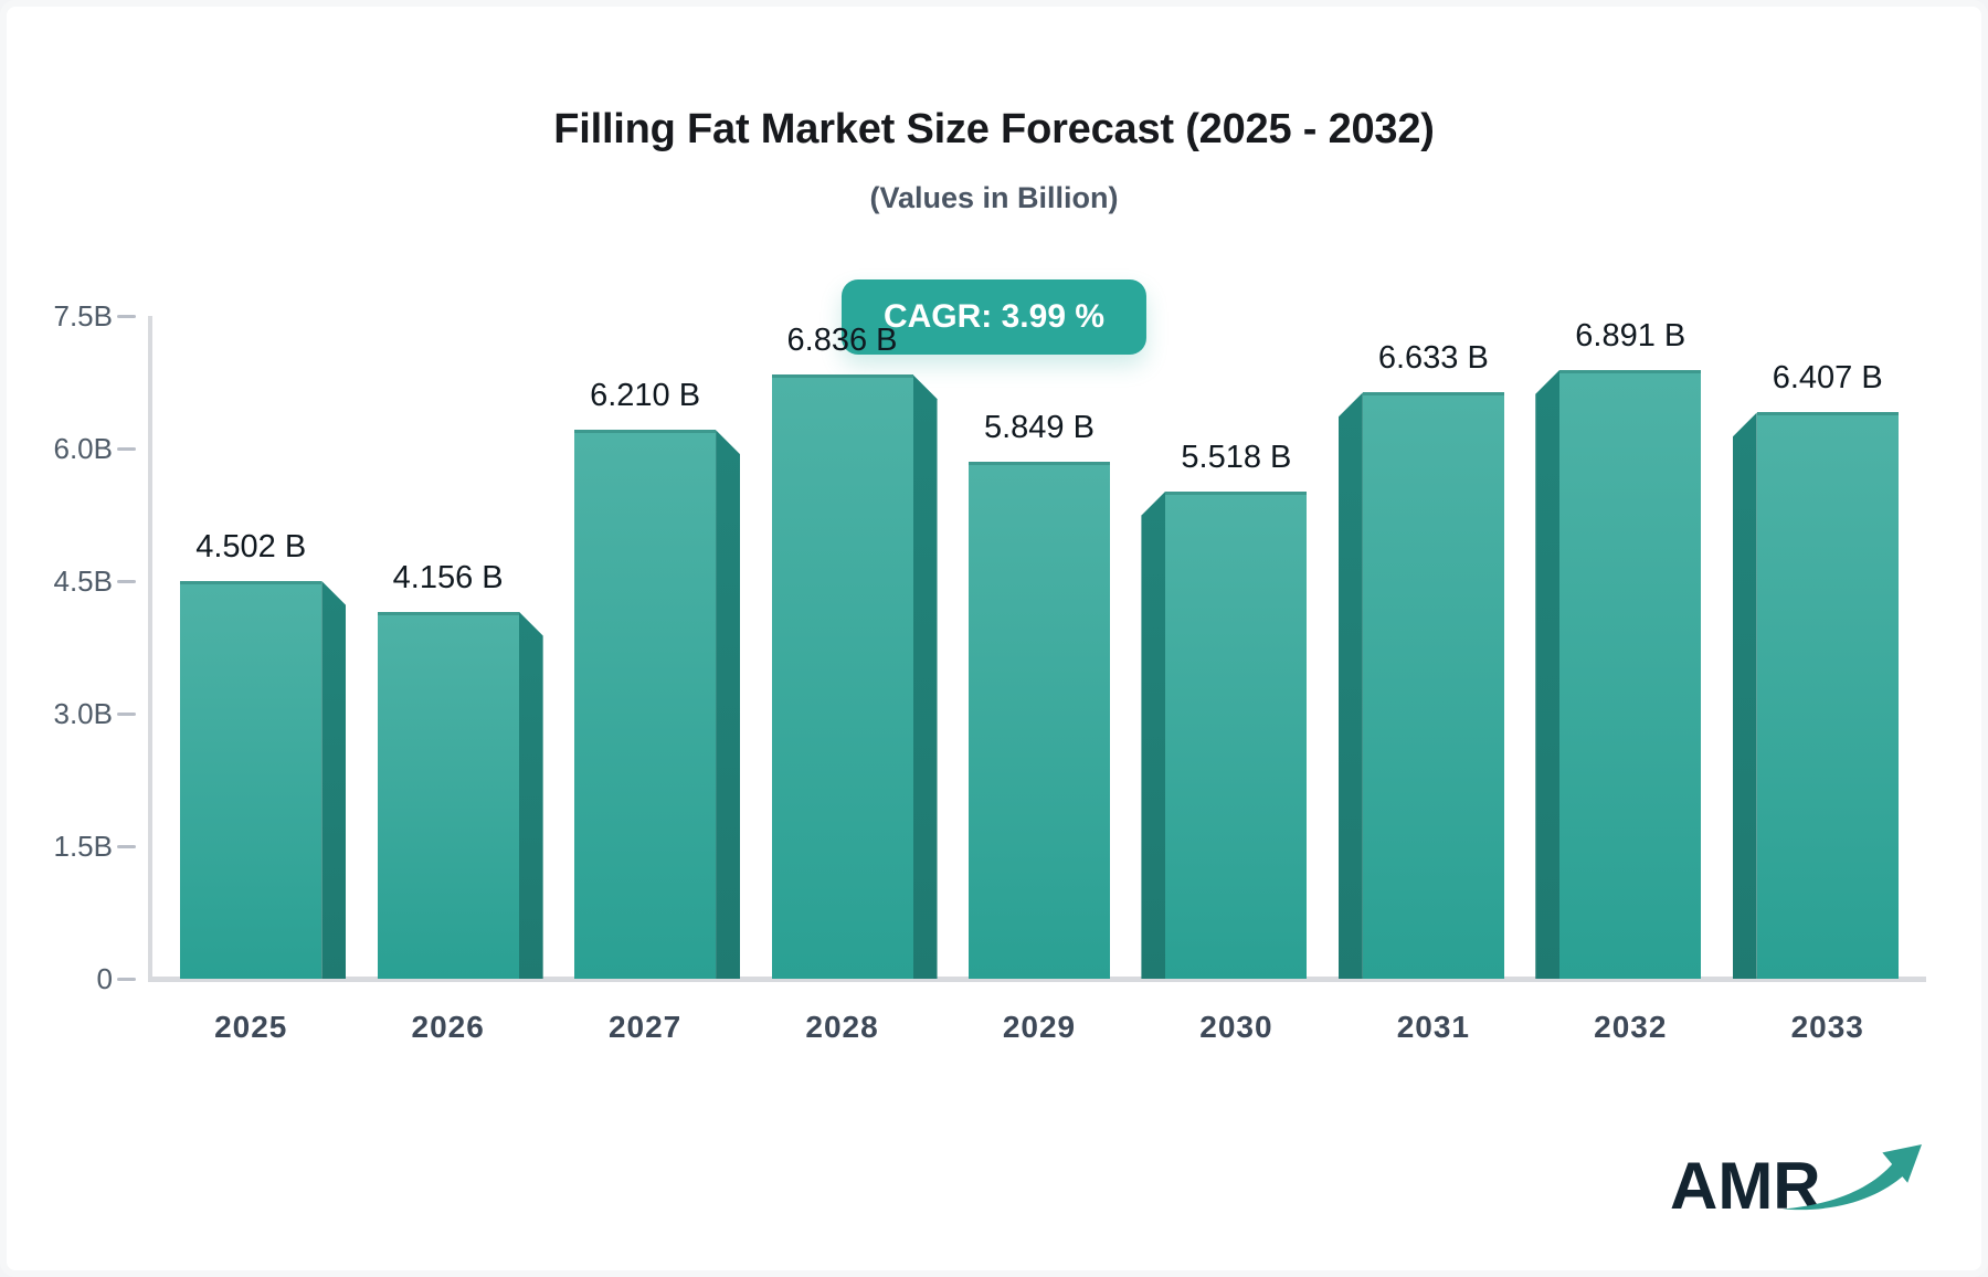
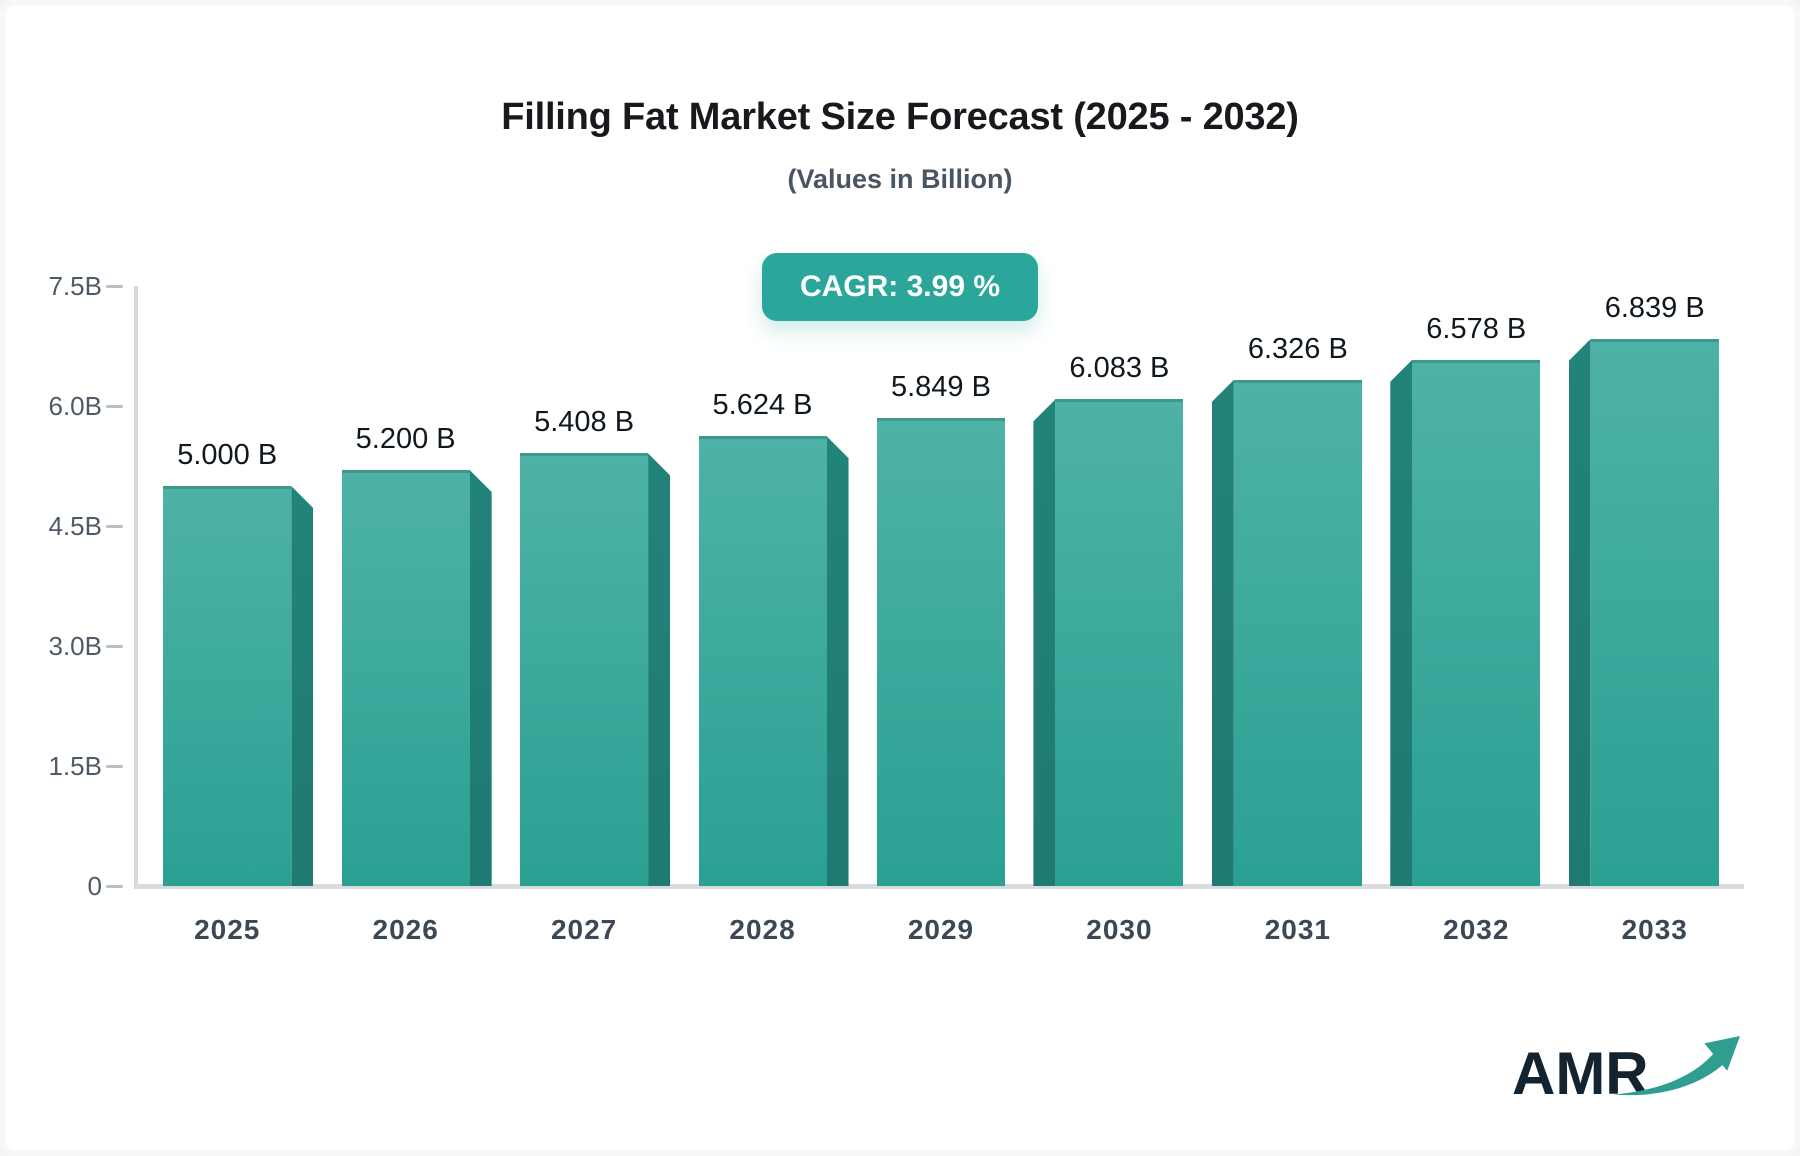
2025: 4.502 -> 5.000
2026: 4.156 -> 5.200
2027: 6.210 -> 5.408
2028: 6.836 -> 5.624
2030: 5.518 -> 6.083
2031: 6.633 -> 6.326
2032: 6.891 -> 6.578
2033: 6.407 -> 6.839
